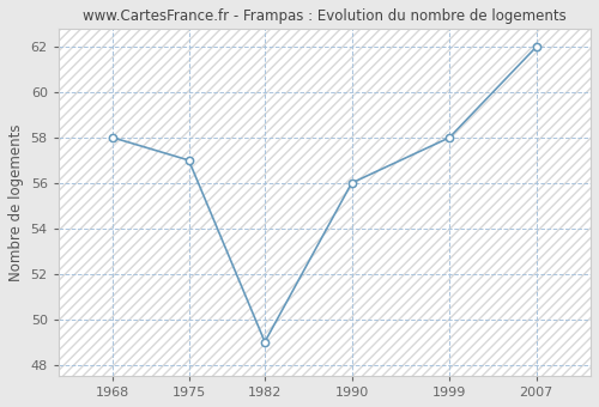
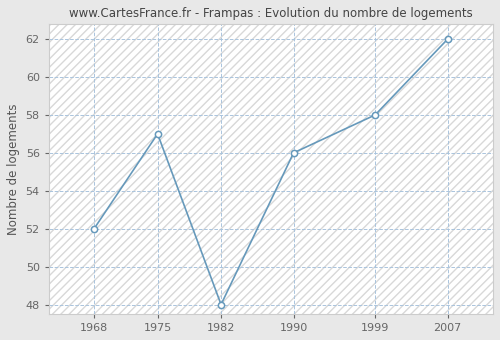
1968: 58 -> 52
1982: 49 -> 48
